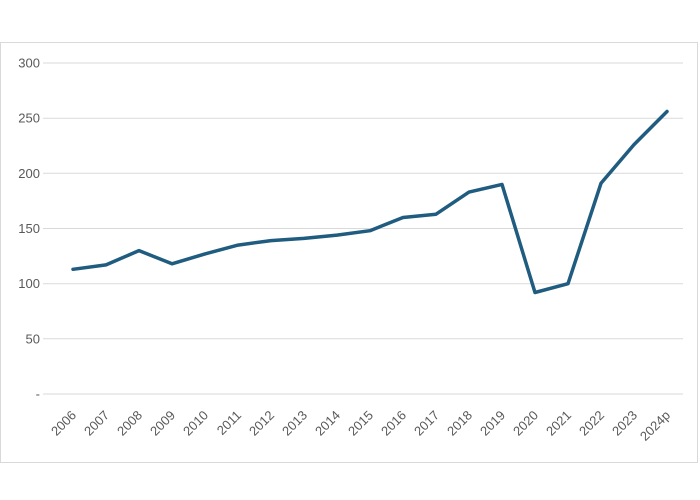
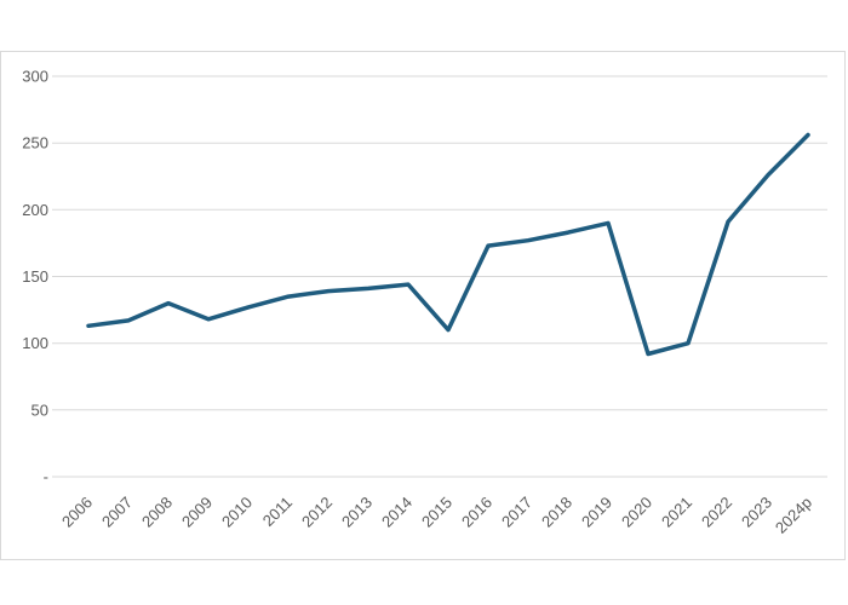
2015: 148 -> 110
2016: 160 -> 173
2017: 163 -> 177
